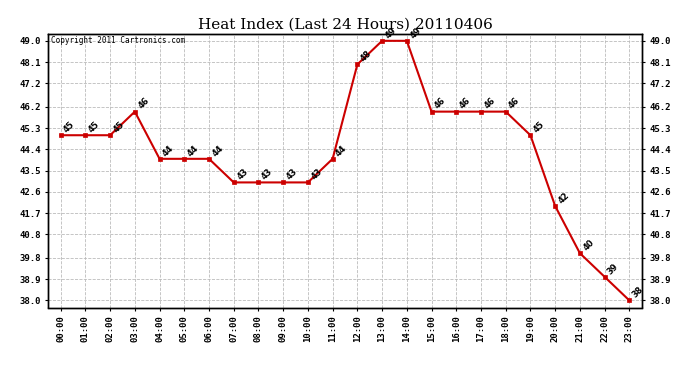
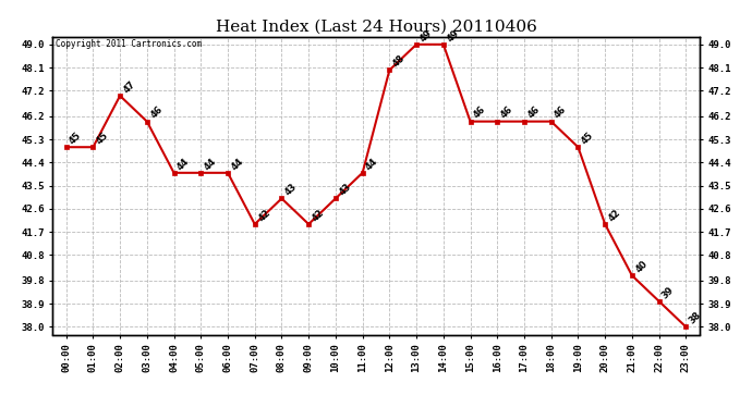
02:00: 45 -> 47
07:00: 43 -> 42
09:00: 43 -> 42
